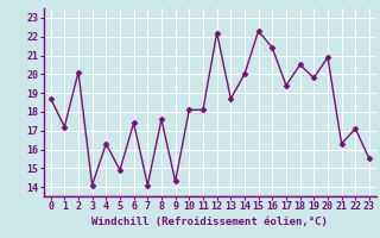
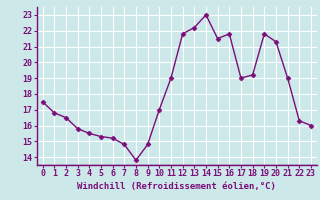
0: 18.7 -> 17.5
1: 17.2 -> 16.8
2: 20.1 -> 16.5
3: 14.1 -> 15.8
4: 16.3 -> 15.5
5: 14.9 -> 15.3
6: 17.4 -> 15.2
7: 14.1 -> 14.8
8: 17.6 -> 13.8
9: 14.3 -> 14.8
10: 18.1 -> 17.0
11: 18.1 -> 19.0
12: 22.2 -> 21.8
13: 18.7 -> 22.2
14: 20.0 -> 23.0
15: 22.3 -> 21.5
16: 21.4 -> 21.8
17: 19.4 -> 19.0
18: 20.5 -> 19.2
19: 19.8 -> 21.8
20: 20.9 -> 21.3
21: 16.3 -> 19.0
22: 17.1 -> 16.3
23: 15.5 -> 16.0
